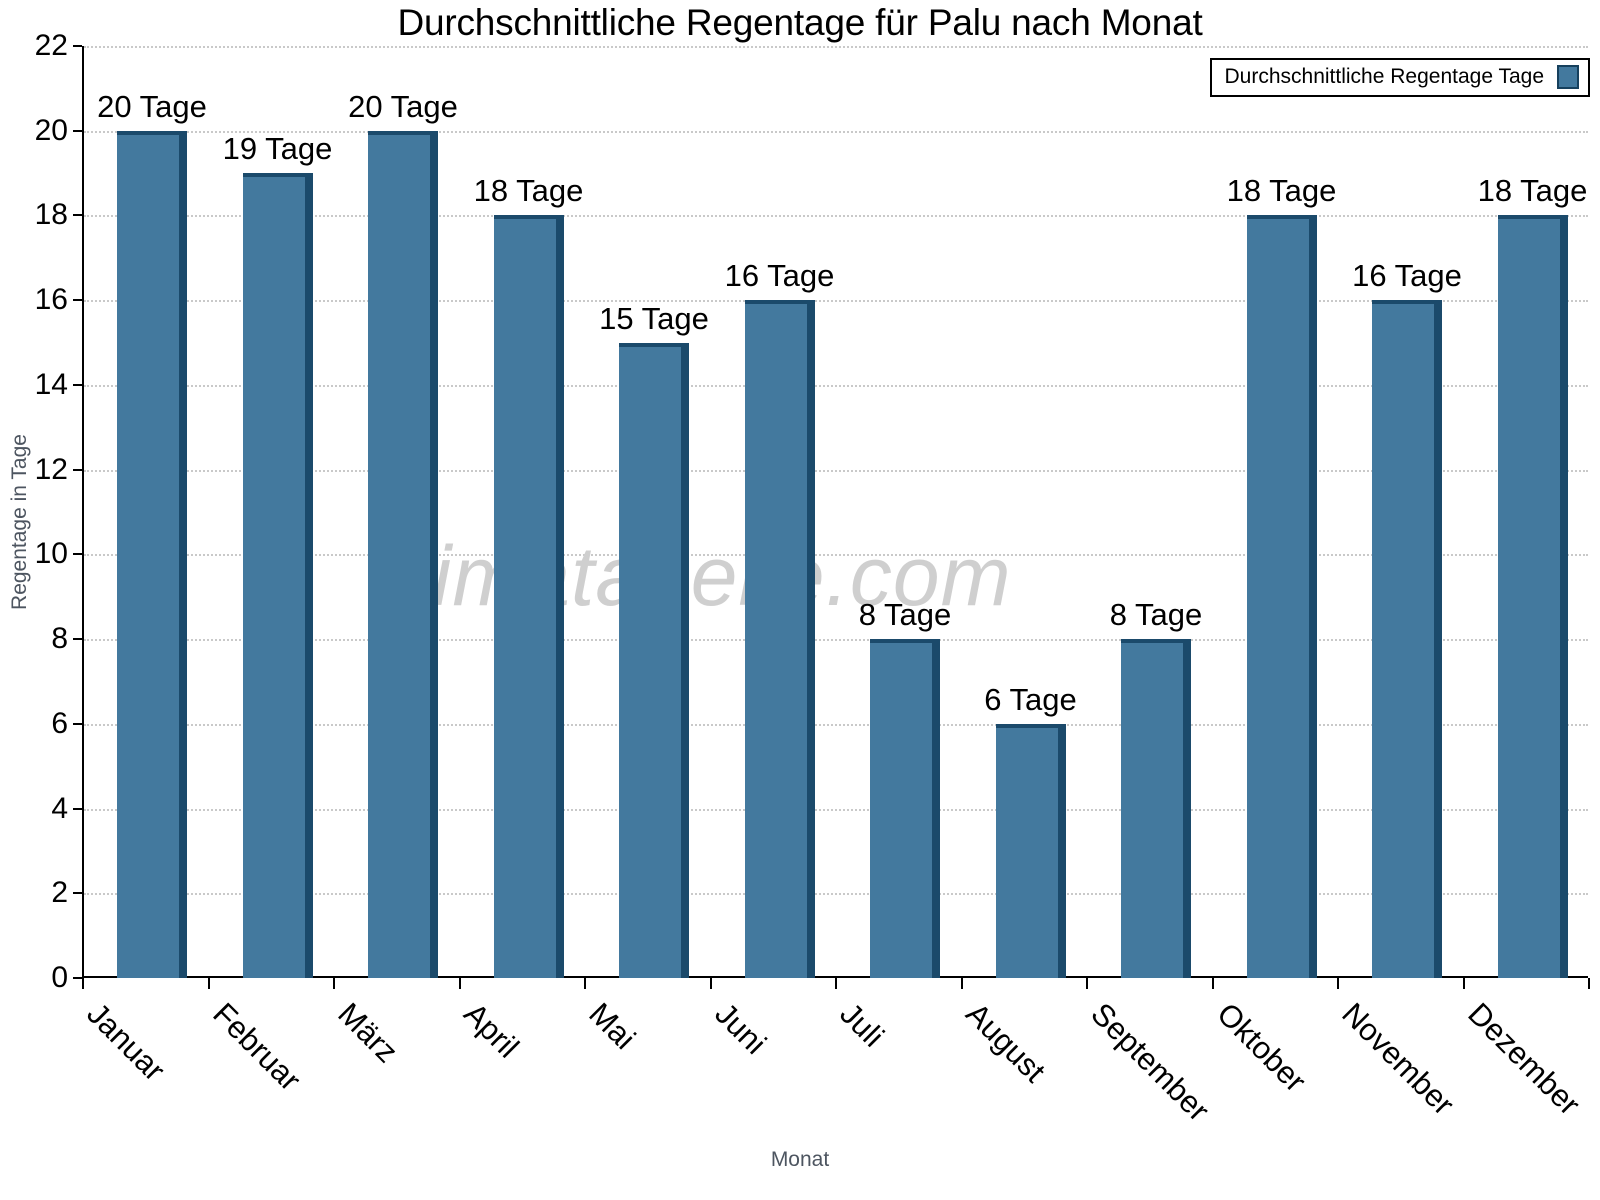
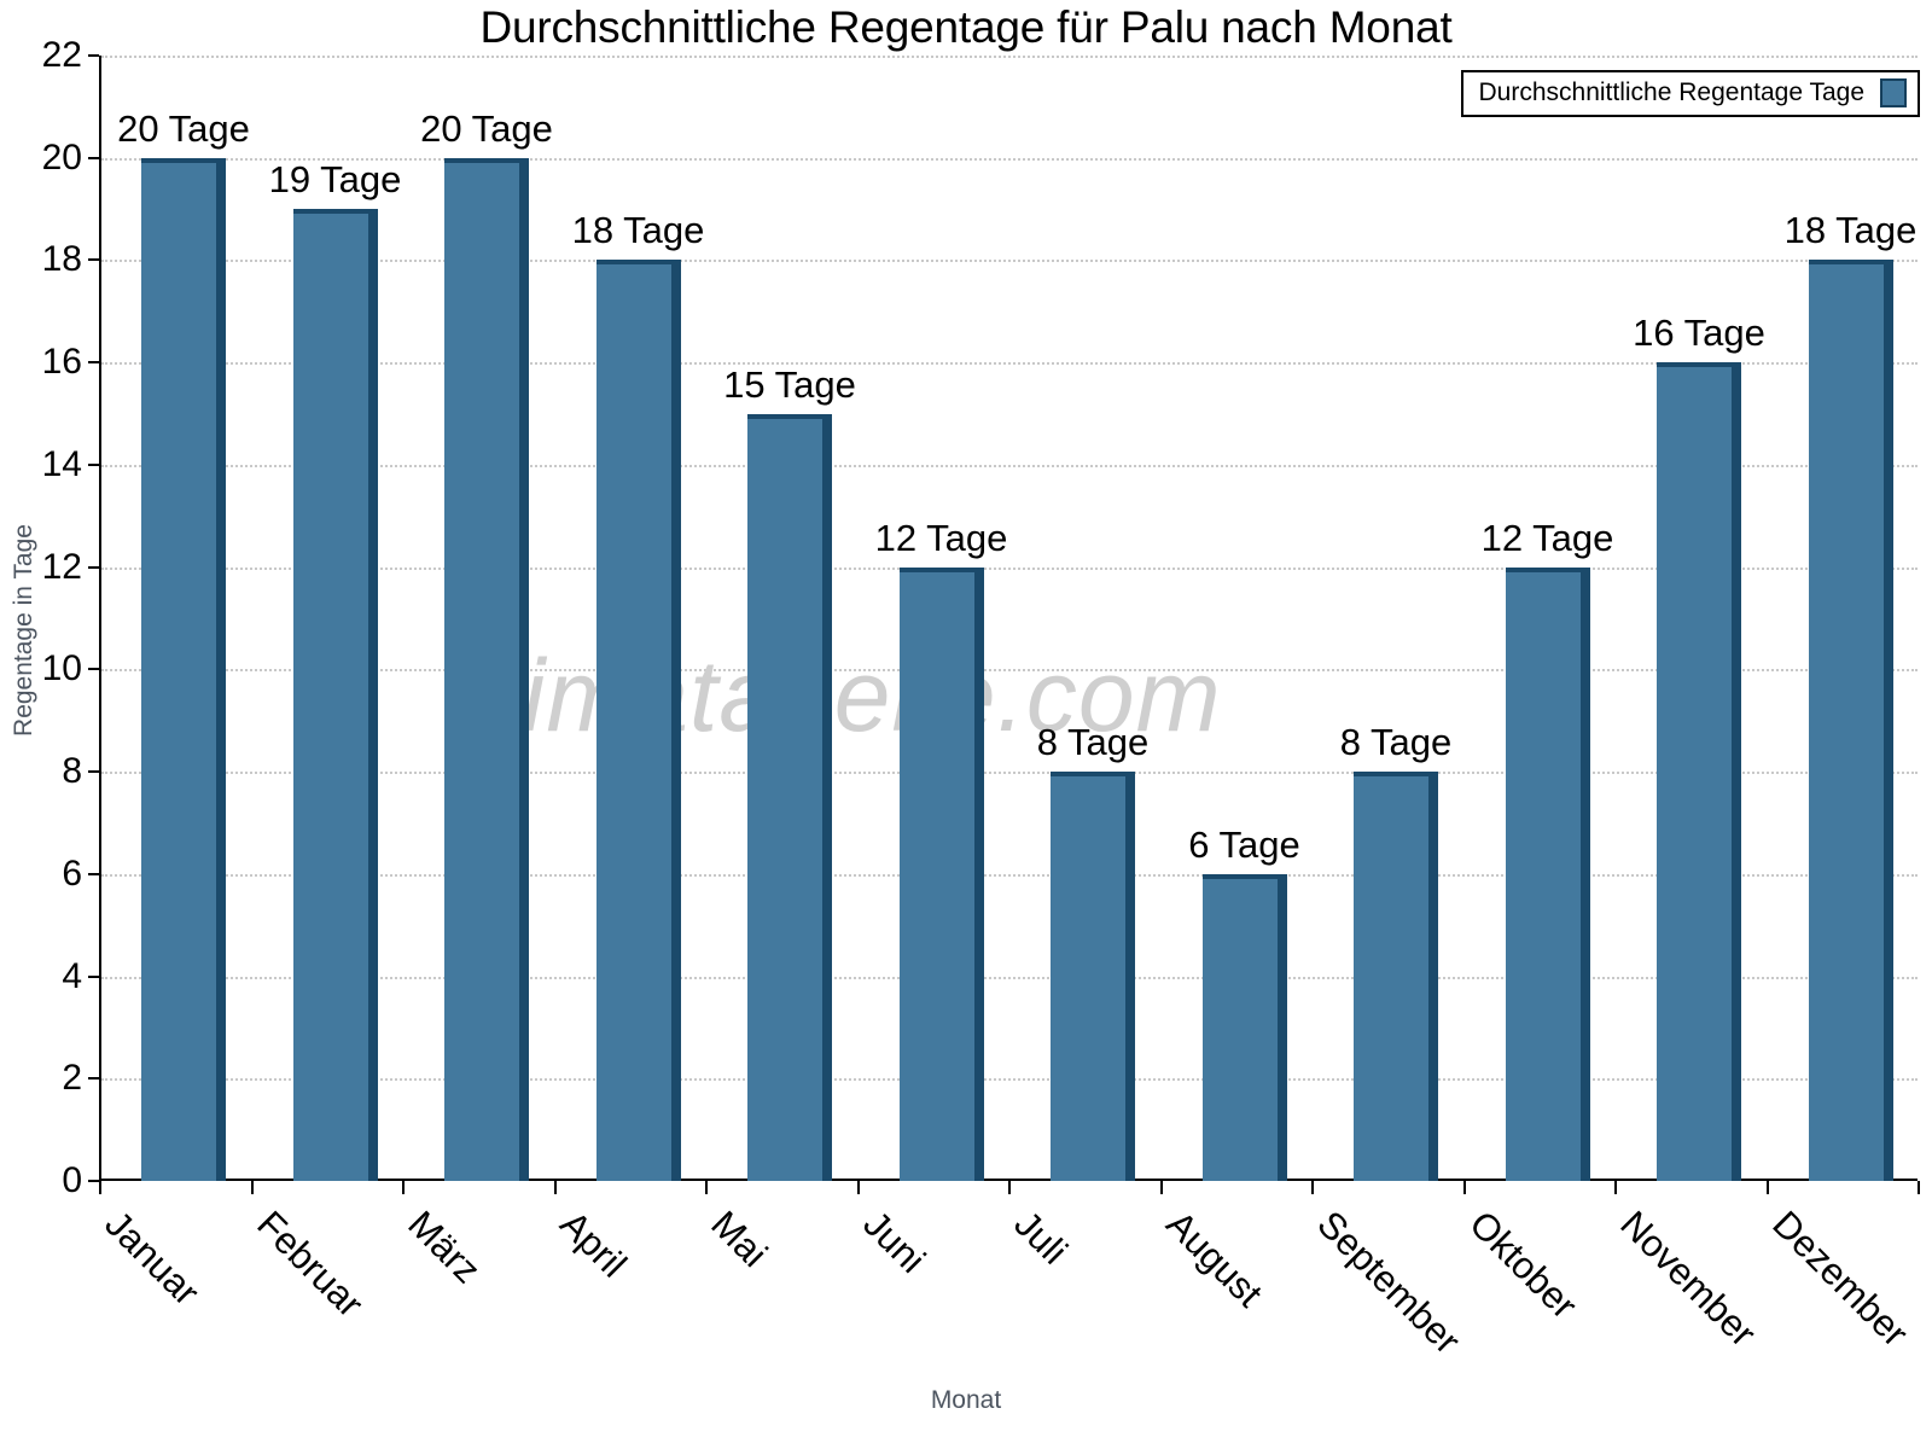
Juni: 16 -> 12
Oktober: 18 -> 12
